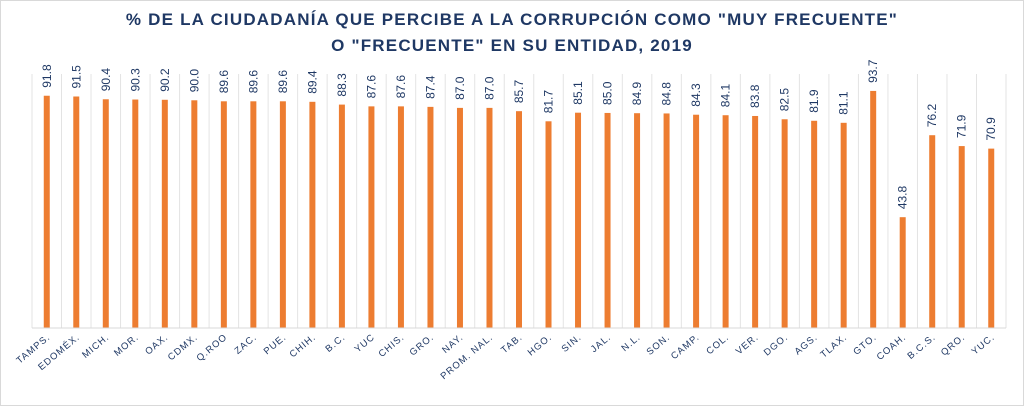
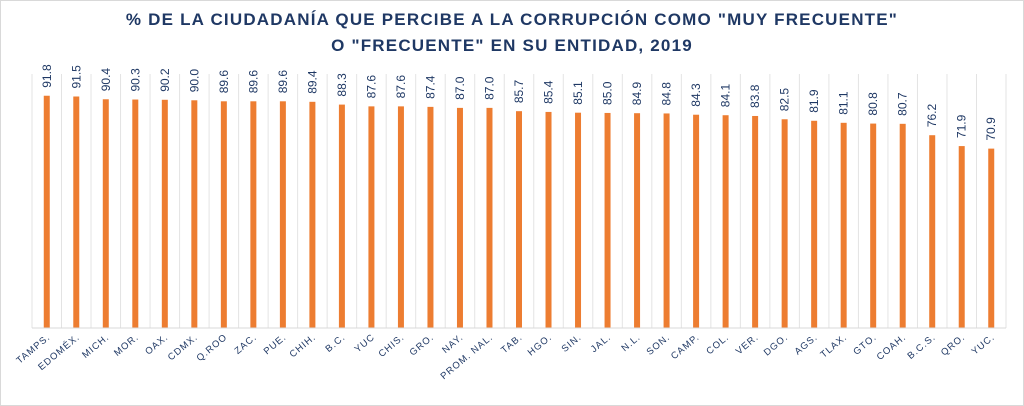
HGO.: 81.7 -> 85.4
GTO.: 93.7 -> 80.8
COAH.: 43.8 -> 80.7
